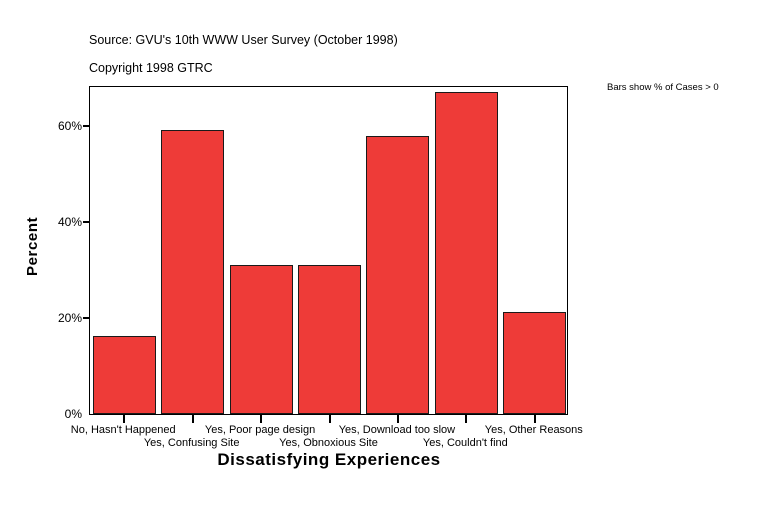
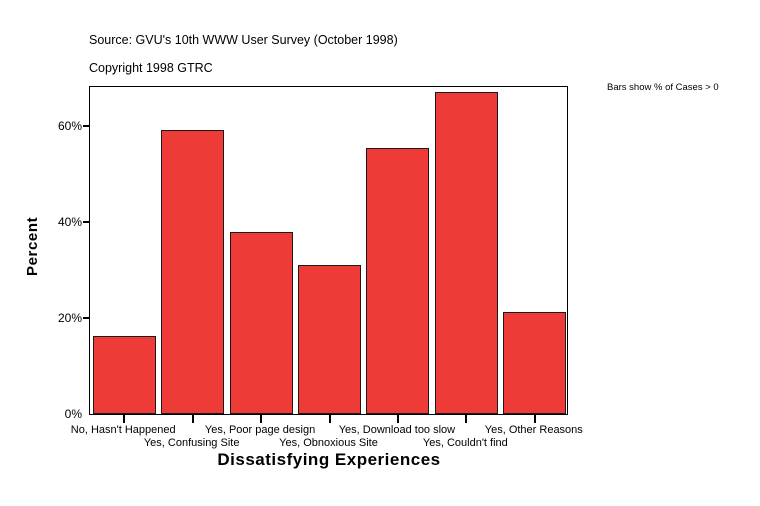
Yes, Poor page design: 31% -> 38%
Yes, Download too slow: 58% -> 56%
